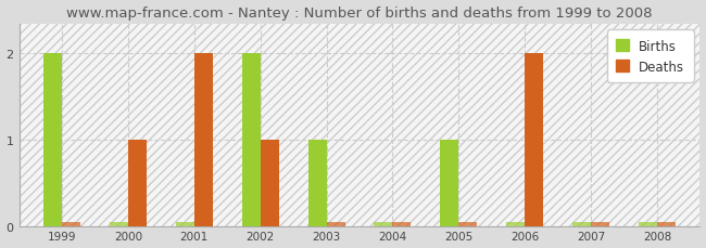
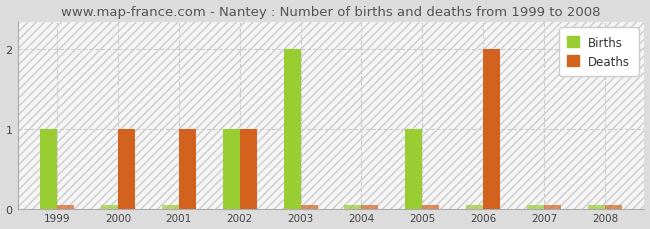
Births/1999: 2 -> 1
Deaths/2001: 2 -> 1
Births/2002: 2 -> 1
Births/2003: 1 -> 2
